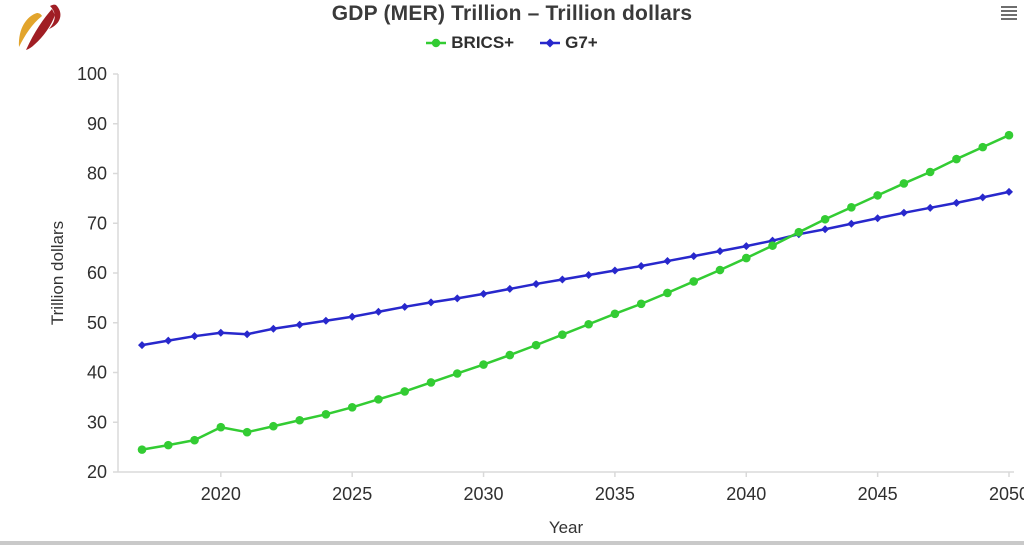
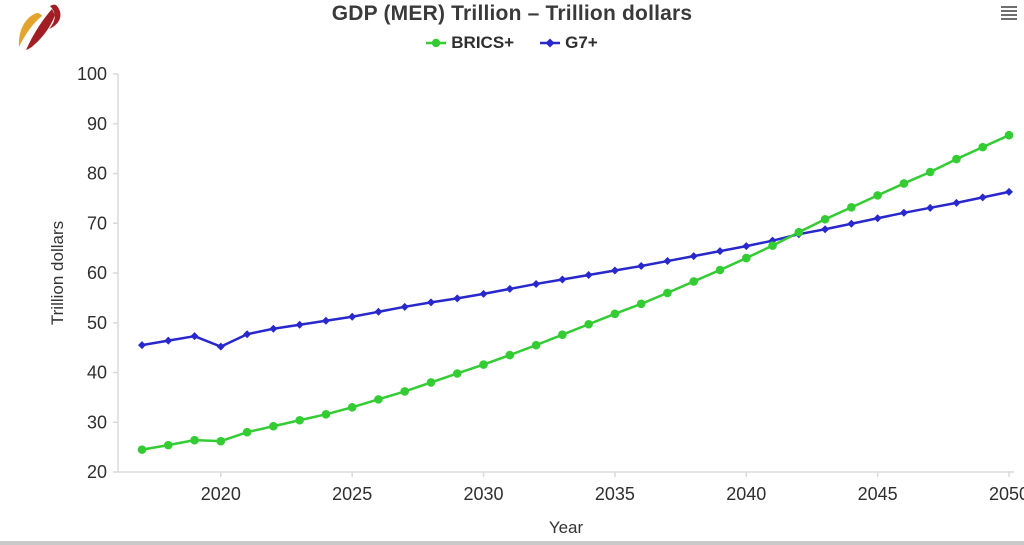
BRICS+/2020: 29 -> 26
G7+/2020: 48 -> 45
